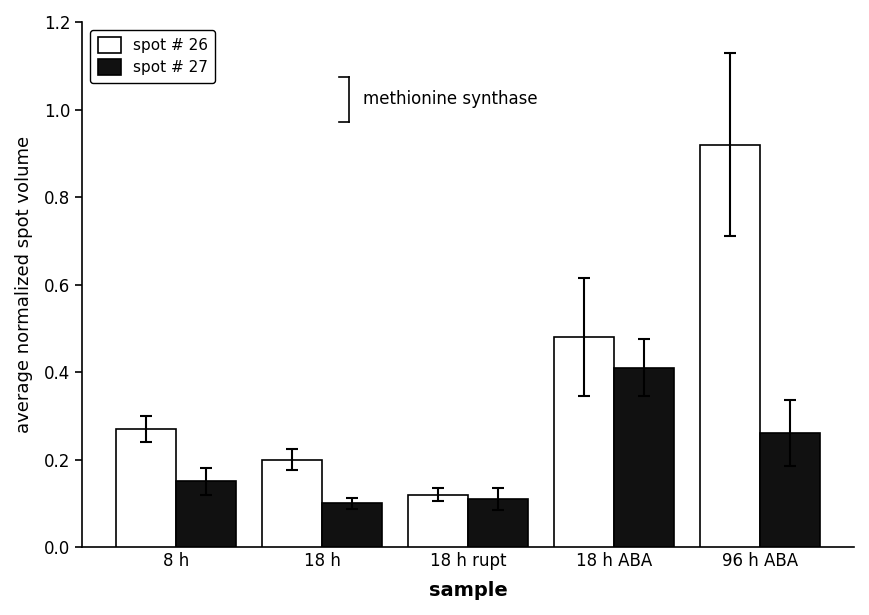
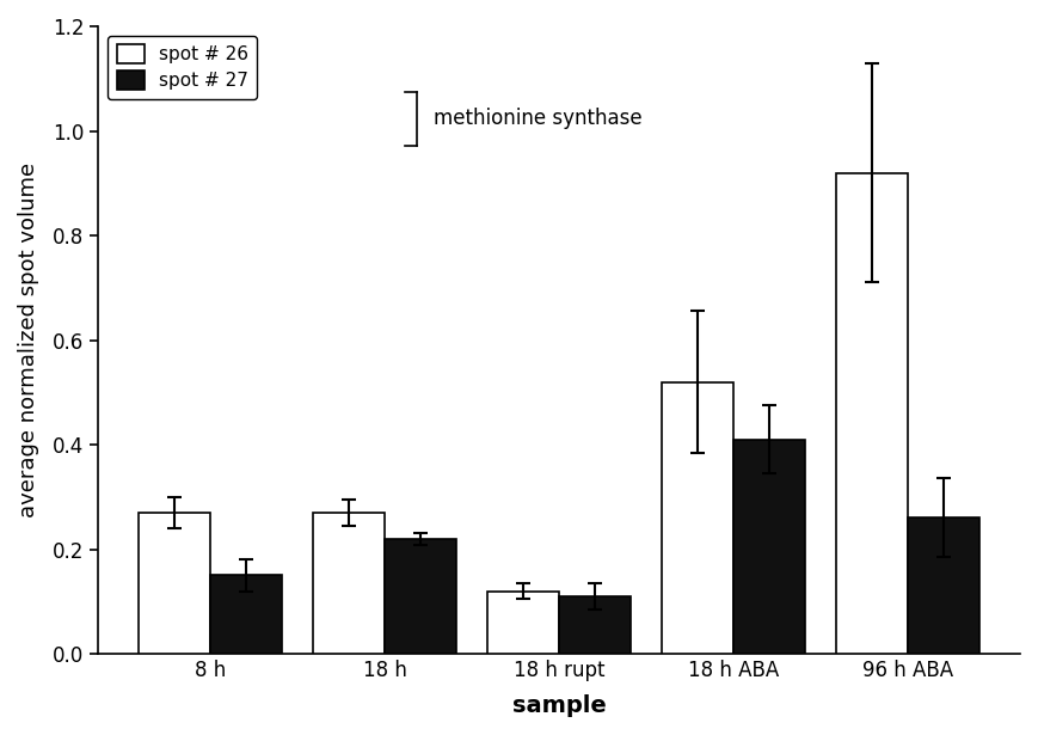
spot # 26/18 h: 0.20 -> 0.27
spot # 27/18 h: 0.10 -> 0.22
spot # 26/18 h ABA: 0.48 -> 0.52
